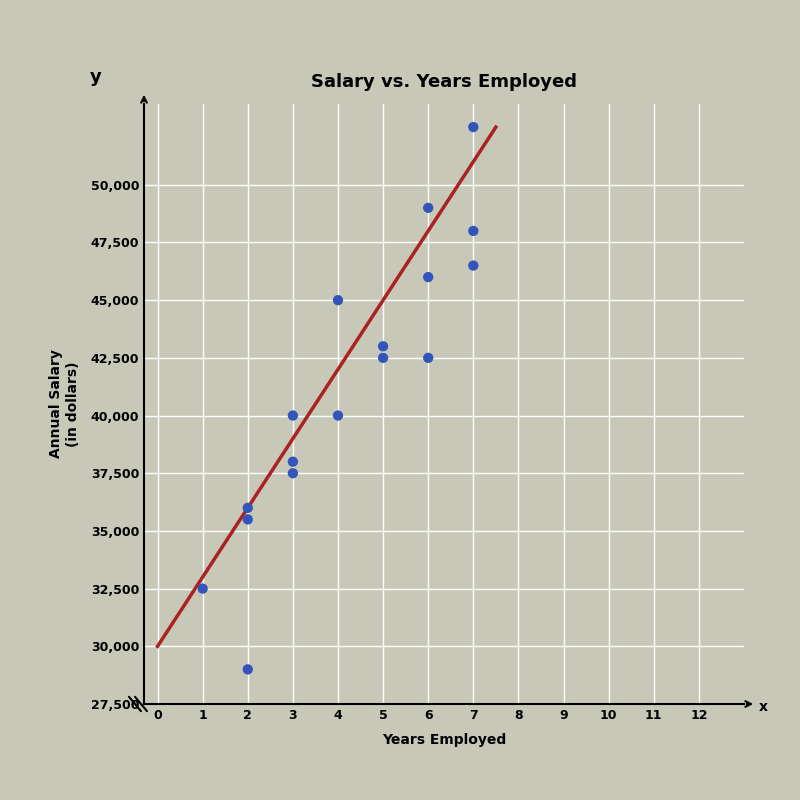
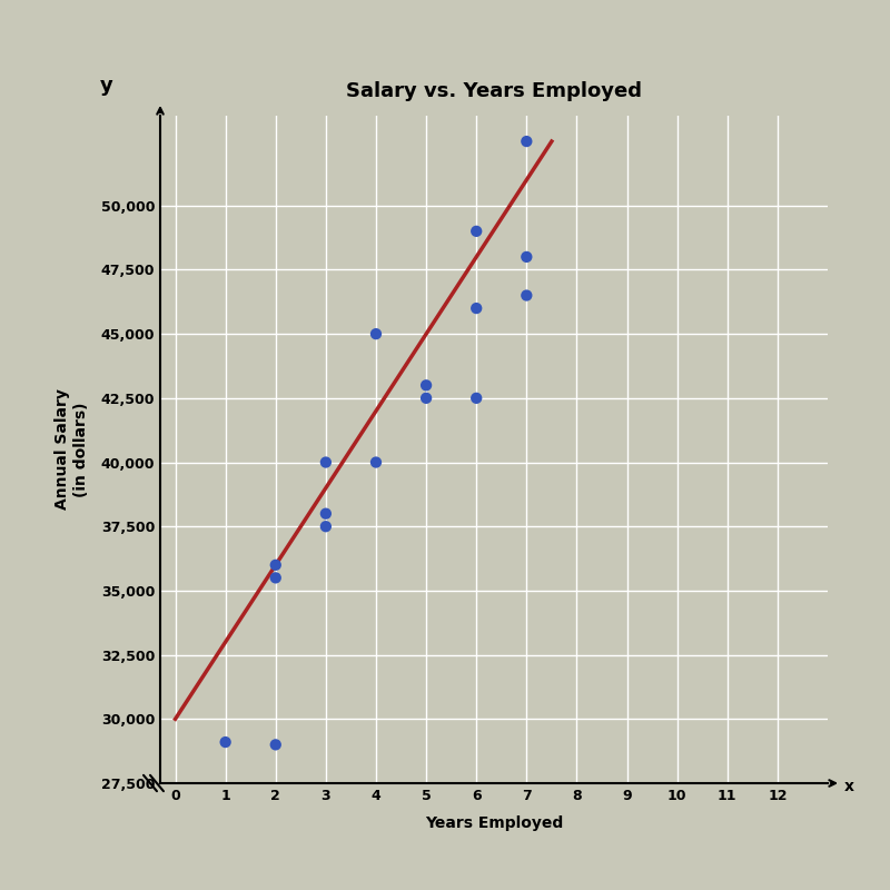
1: 32,500 -> 29,100
